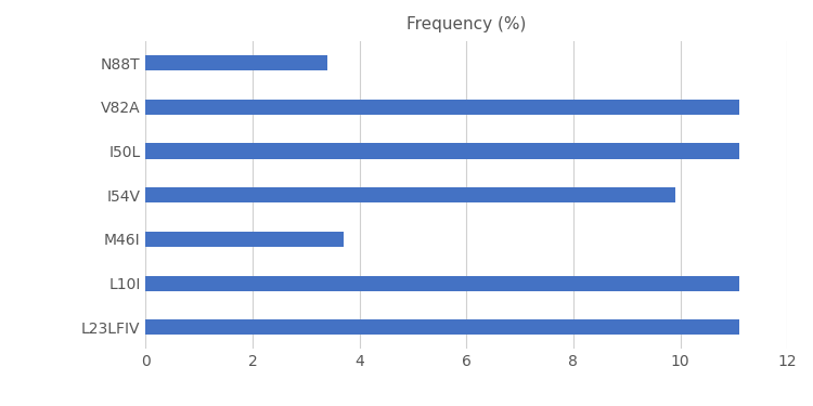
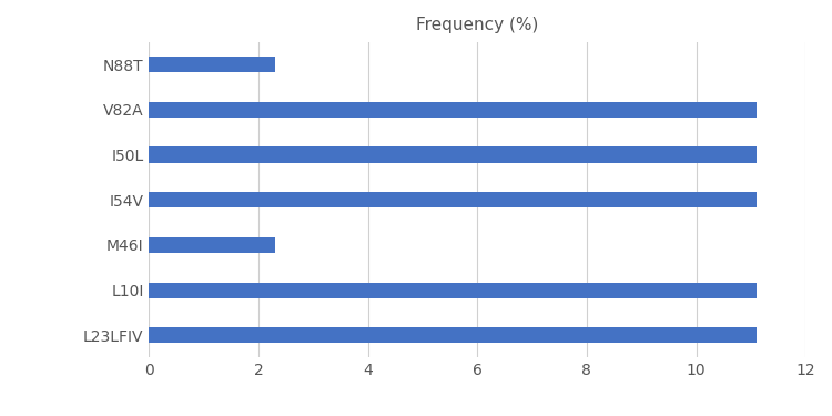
N88T: 3.4 -> 2.3
I54V: 9.9 -> 11.1
M46I: 3.7 -> 2.3
